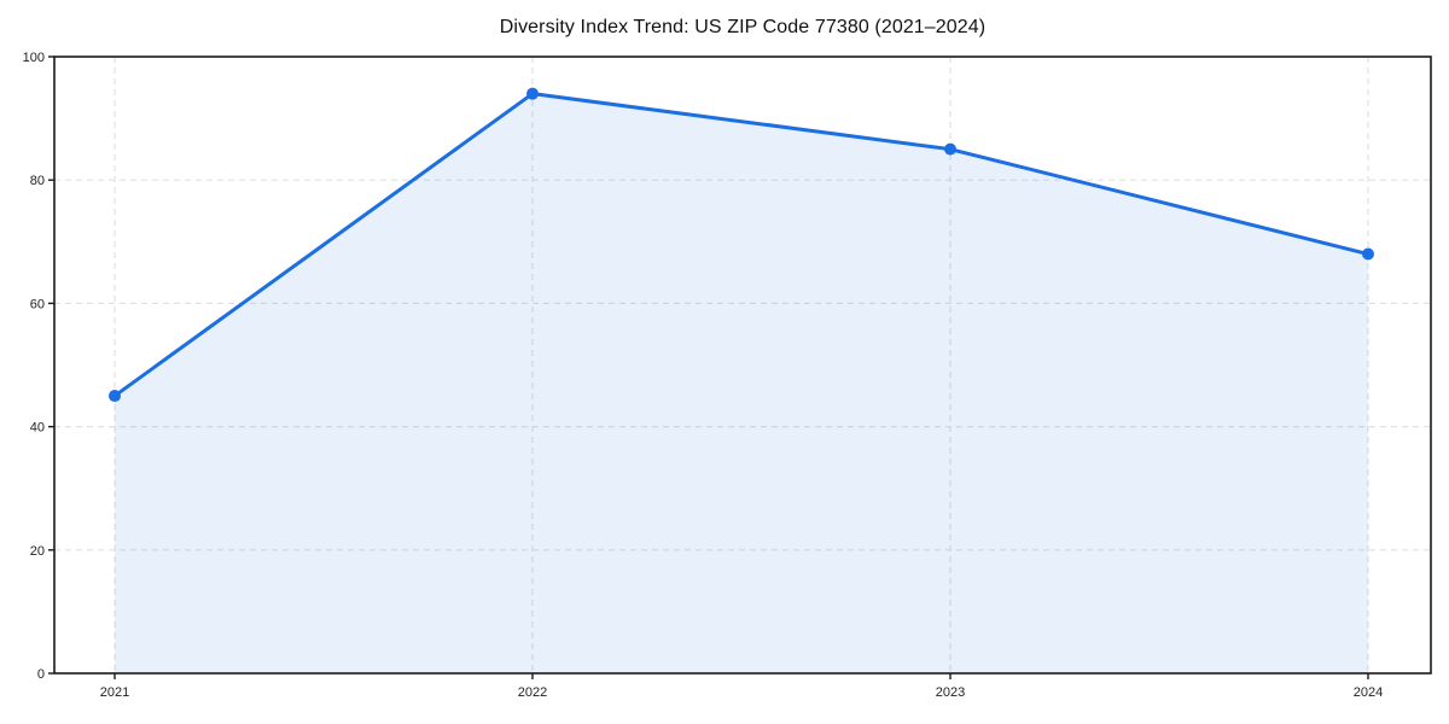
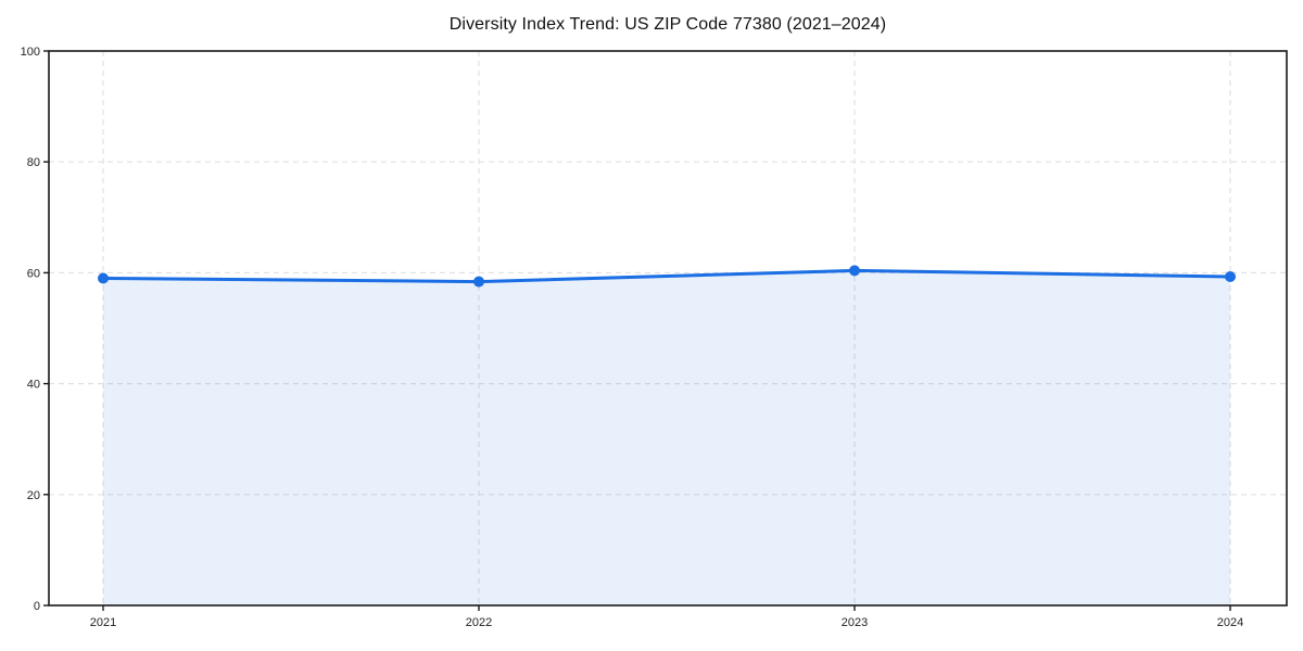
2021: 45 -> 59
2022: 94 -> 58
2023: 85 -> 60
2024: 68 -> 59
